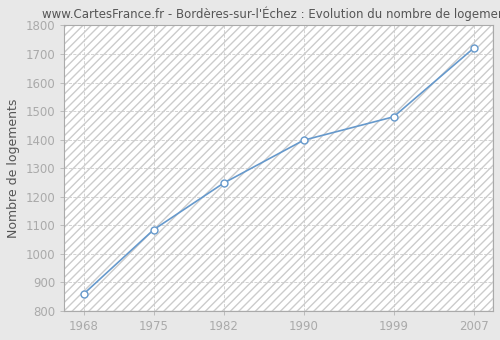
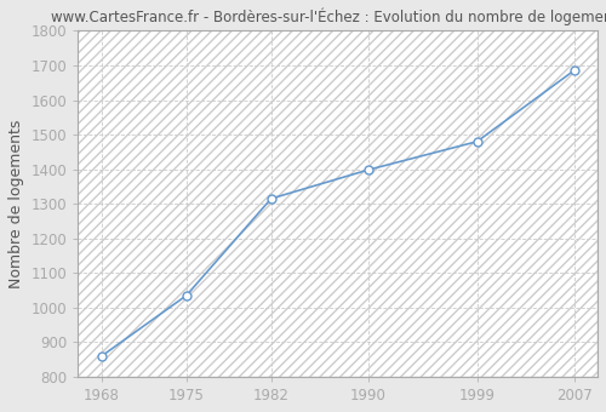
1975: 1085 -> 1035
1982: 1248 -> 1315
2007: 1720 -> 1685
